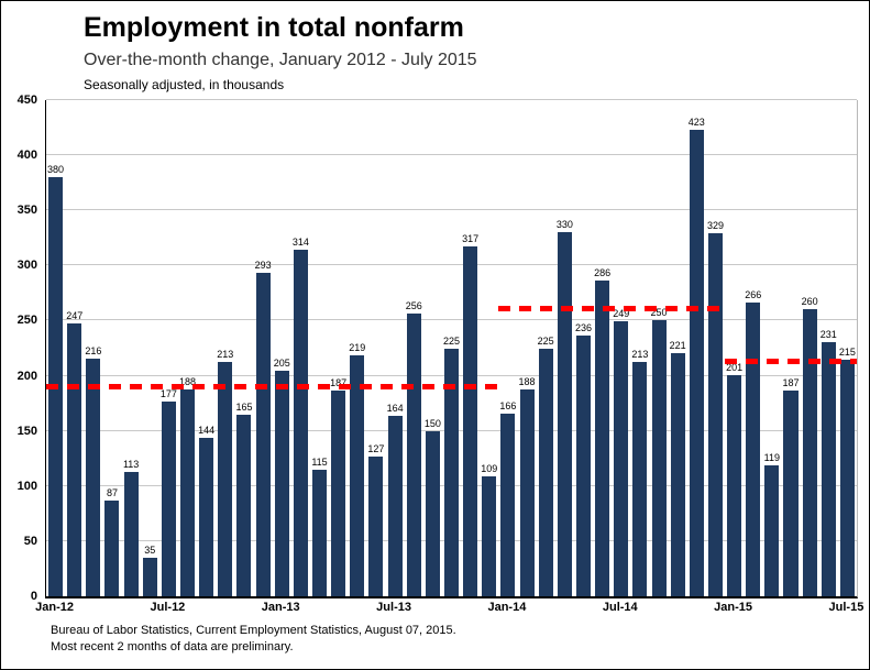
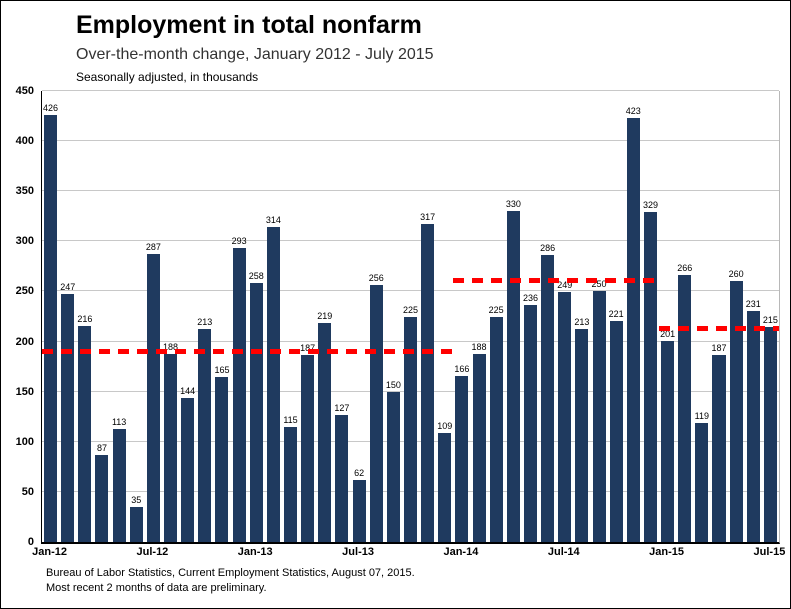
Jan-12: 380 -> 426
Jul-12: 177 -> 287
Jan-13: 205 -> 258
Jul-13: 164 -> 62
